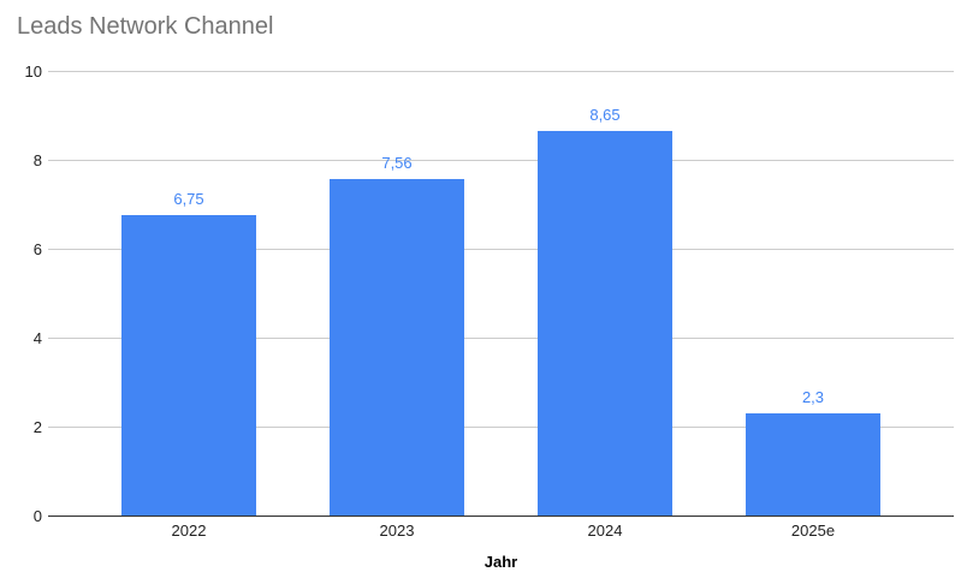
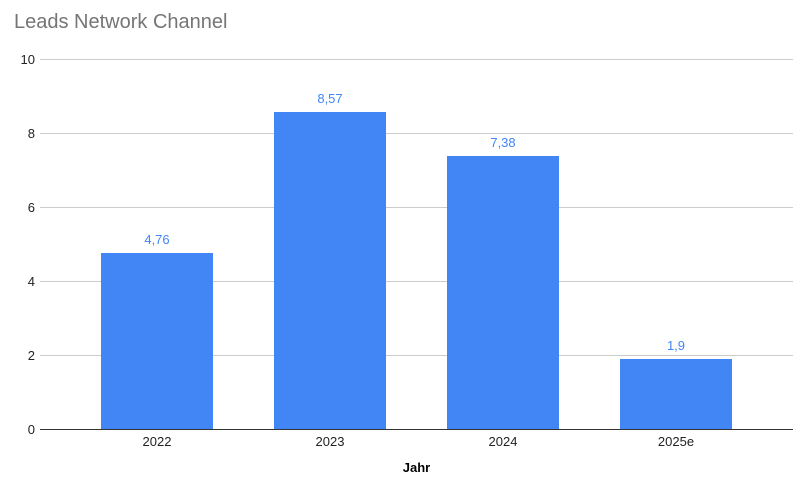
2022: 6,75 -> 4,76
2023: 7,56 -> 8,57
2024: 8,65 -> 7,38
2025e: 2,3 -> 1,9
